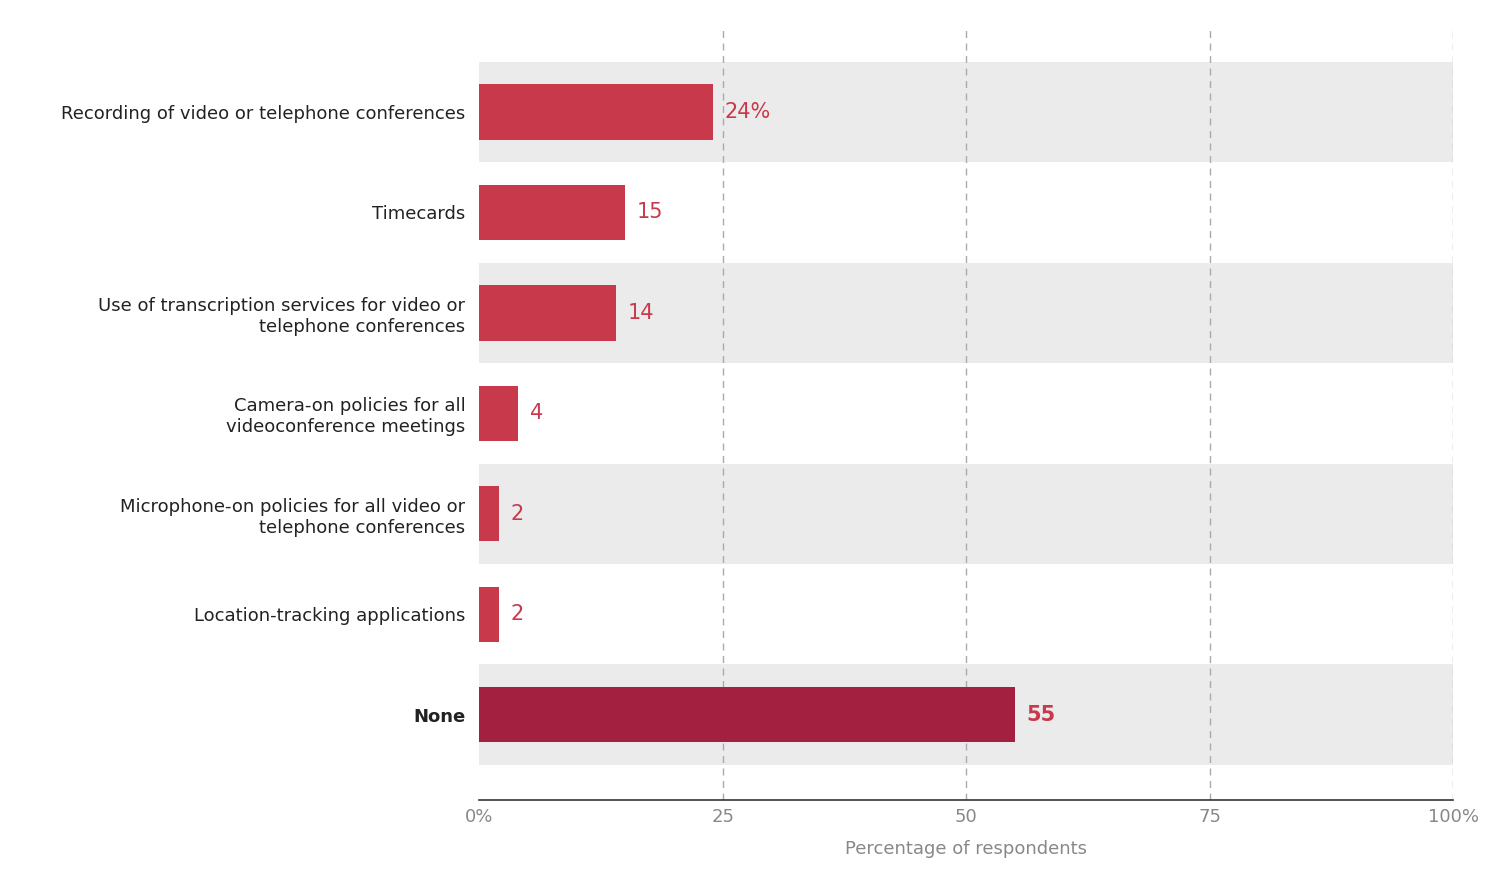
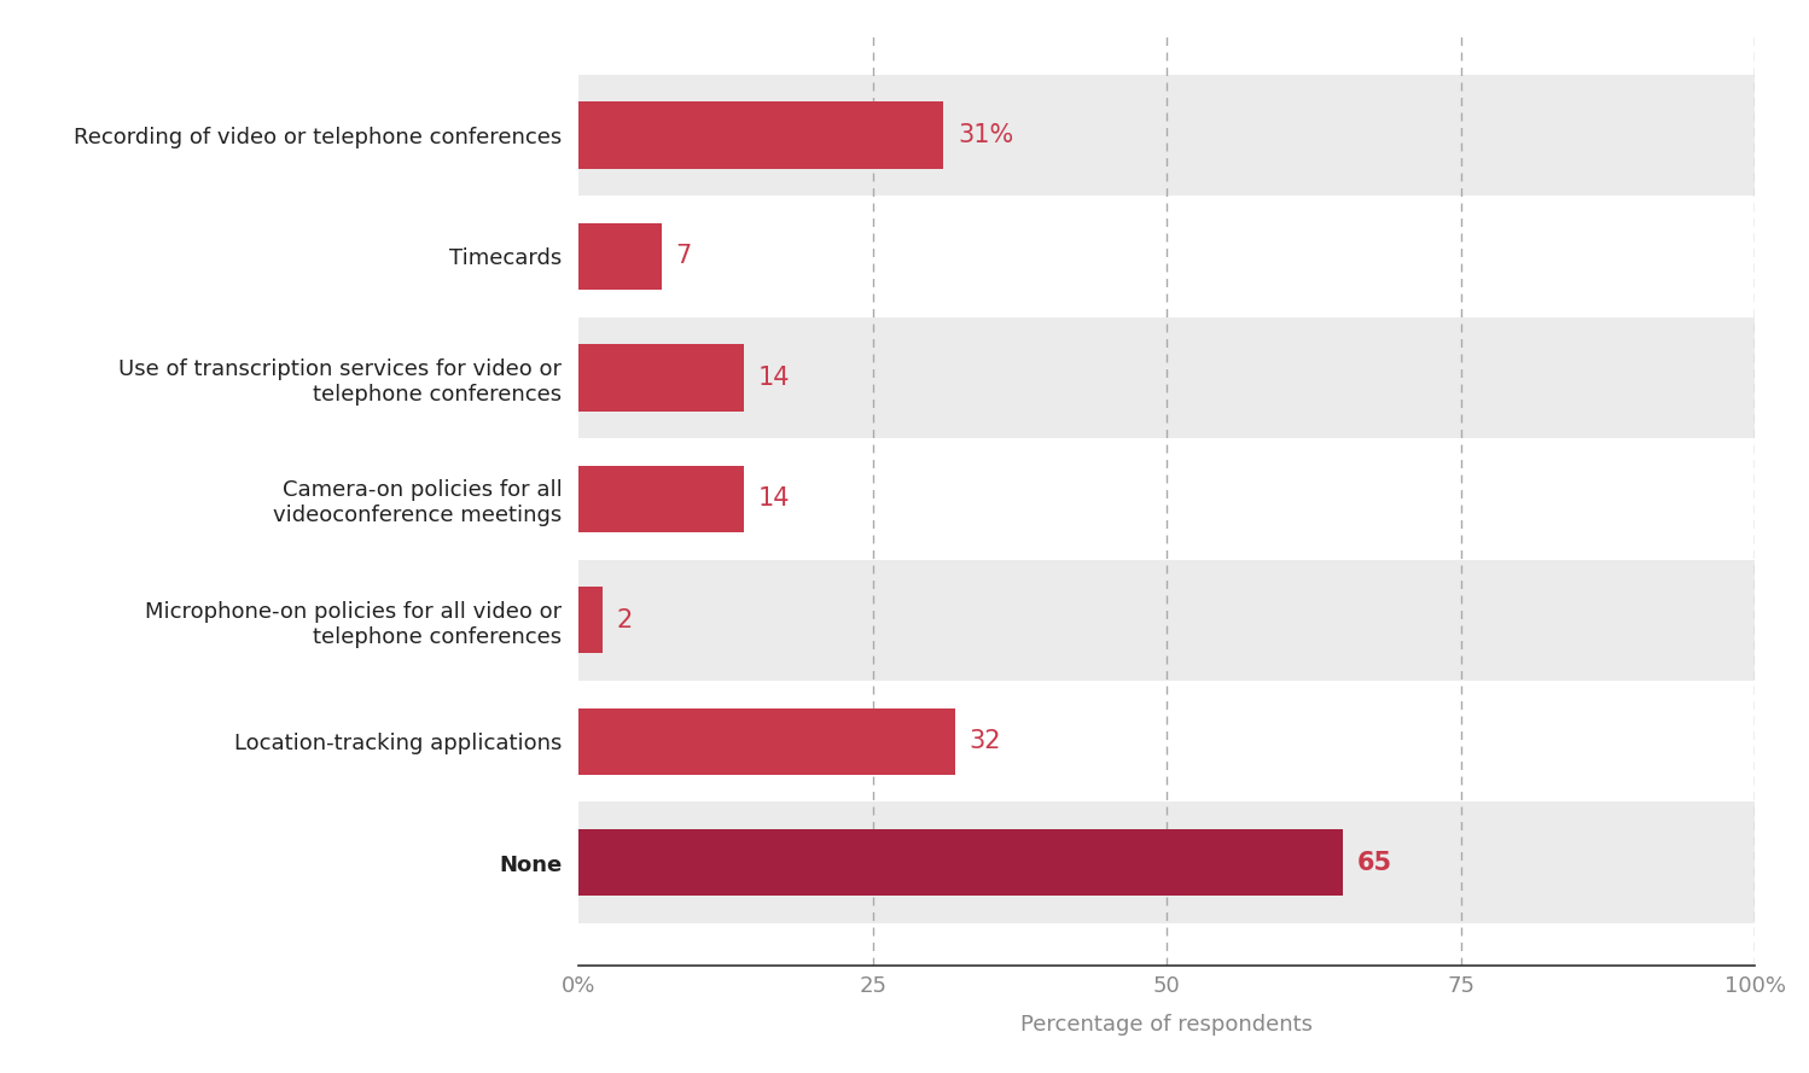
Recording of video or telephone conferences: 24% -> 31%
Timecards: 15 -> 7
Camera-on policies for all videoconference meetings: 4 -> 14
Location-tracking applications: 2 -> 32
None: 55 -> 65
